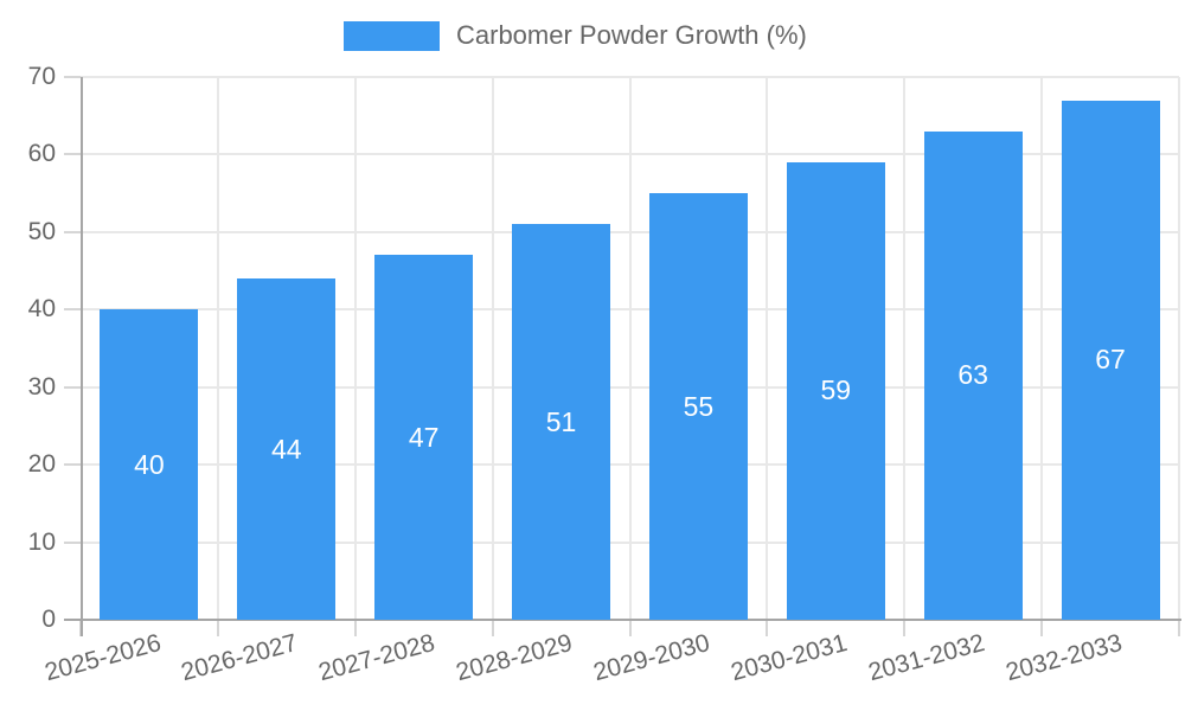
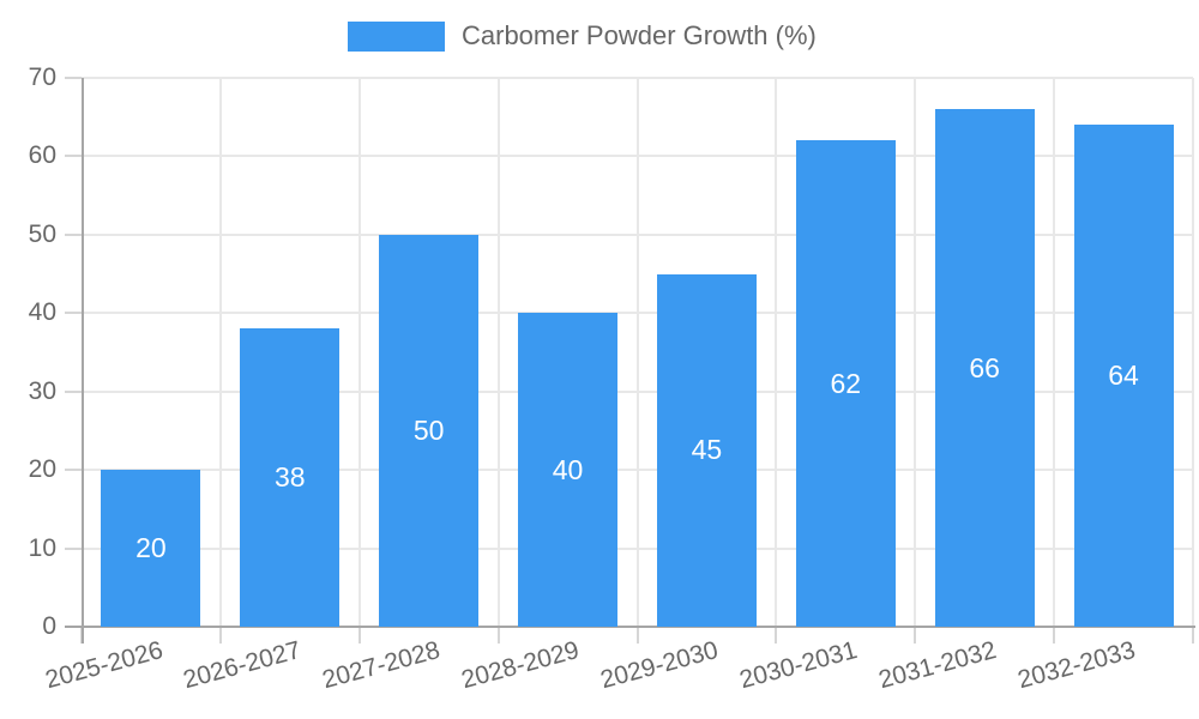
2025-2026: 40 -> 20
2026-2027: 44 -> 38
2027-2028: 47 -> 50
2028-2029: 51 -> 40
2029-2030: 55 -> 45
2030-2031: 59 -> 62
2031-2032: 63 -> 66
2032-2033: 67 -> 64
